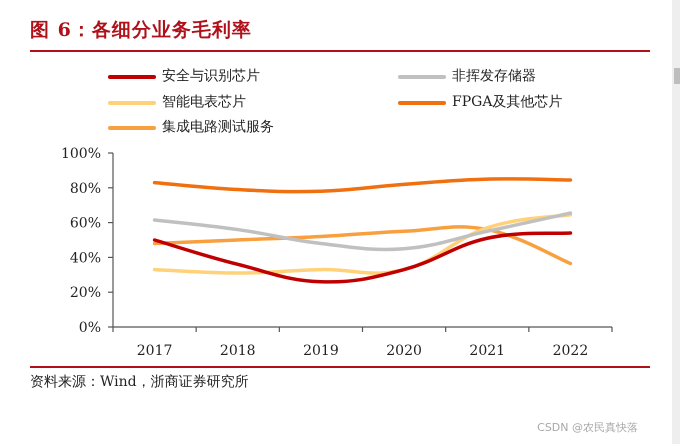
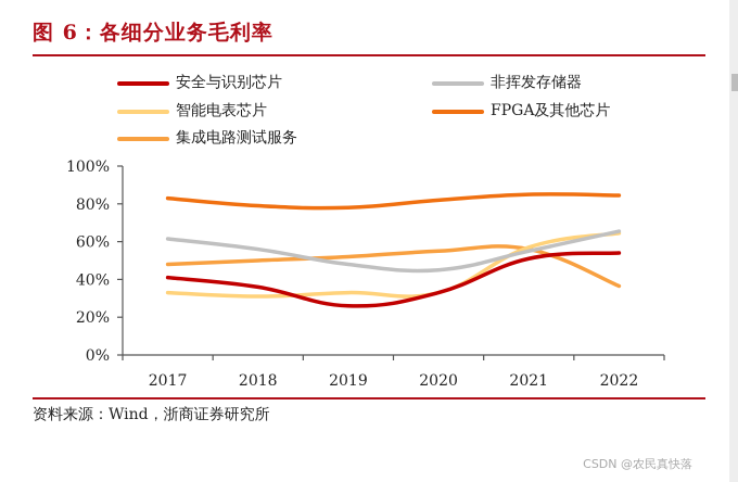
安全与识别芯片/2017: 50% -> 41%
